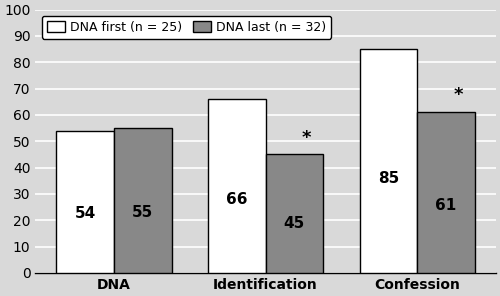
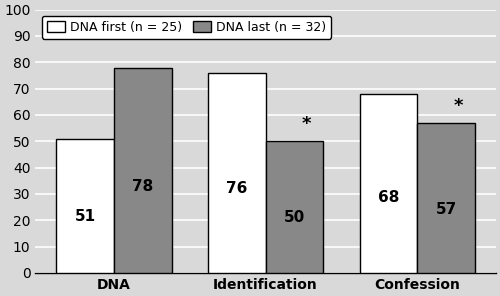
DNA first (n = 25)/DNA: 54 -> 51
DNA last (n = 32)/DNA: 55 -> 78
DNA first (n = 25)/Identification: 66 -> 76
DNA last (n = 32)/Identification: 45 -> 50
DNA first (n = 25)/Confession: 85 -> 68
DNA last (n = 32)/Confession: 61 -> 57
